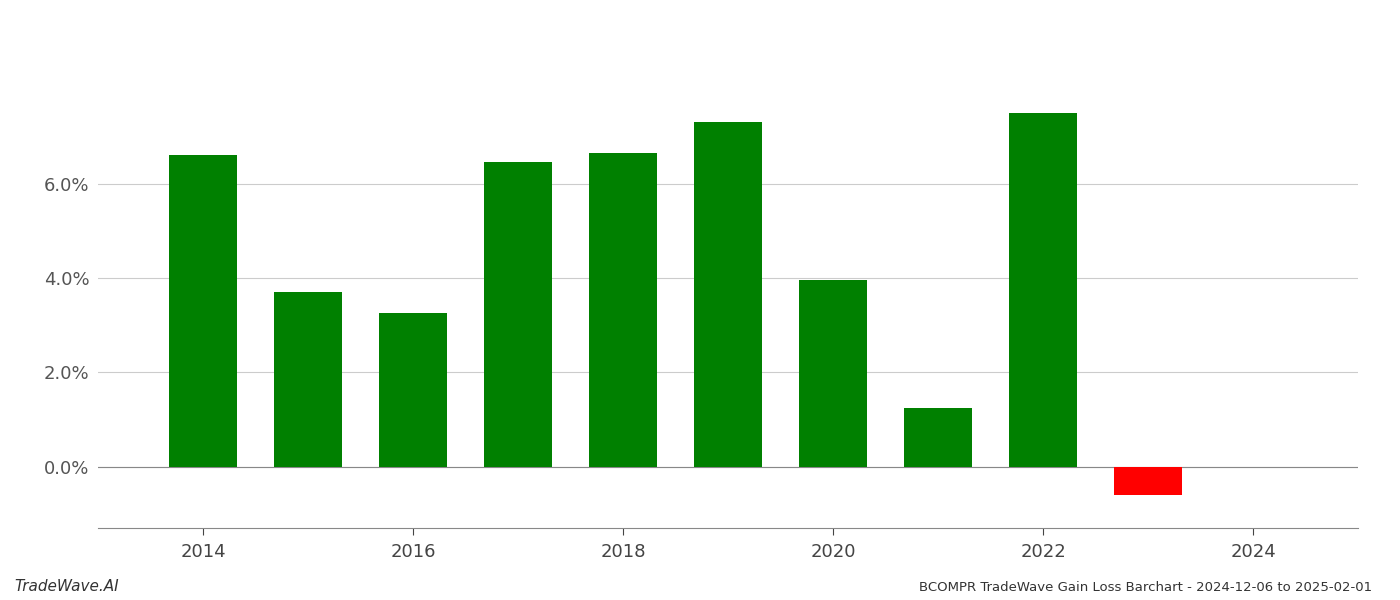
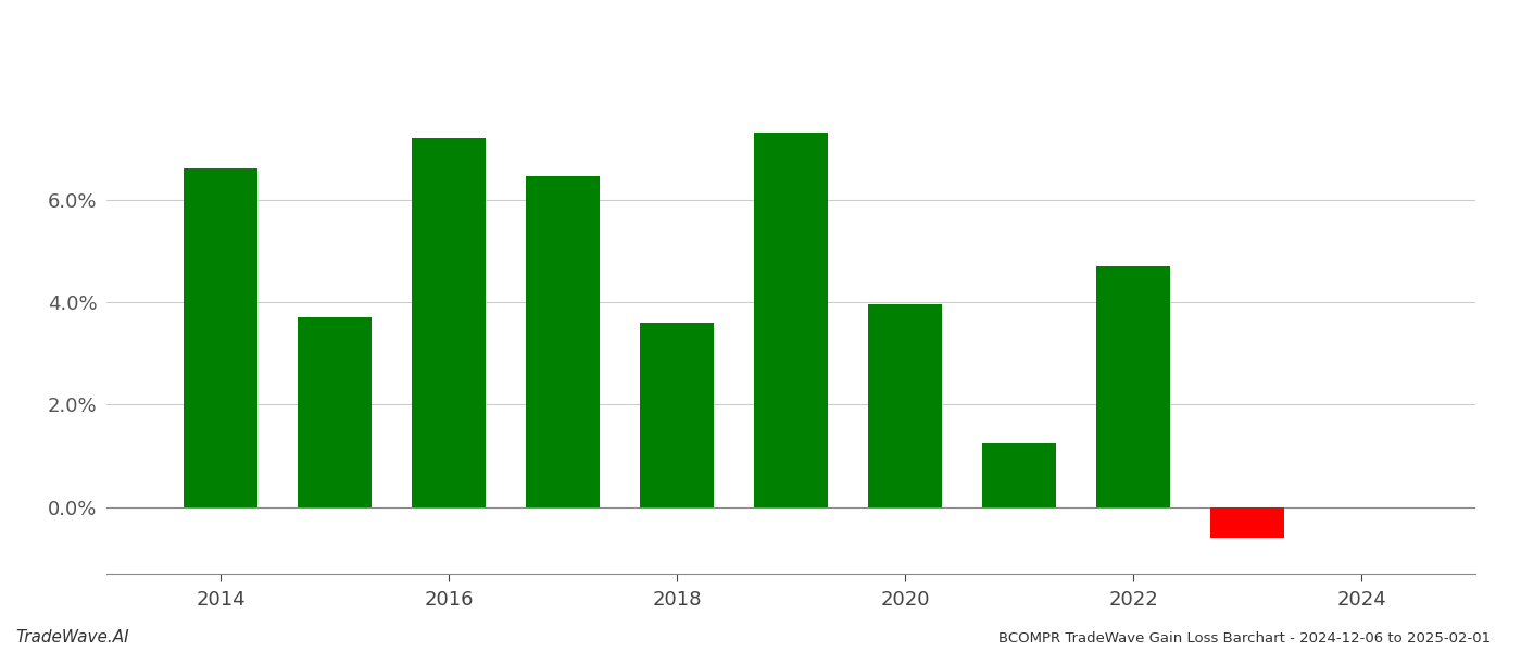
2016: 3.25% -> 7.20%
2018: 6.65% -> 3.60%
2022: 7.50% -> 4.70%
